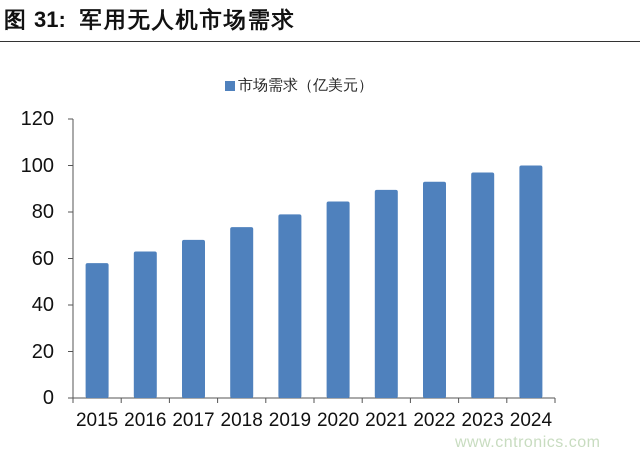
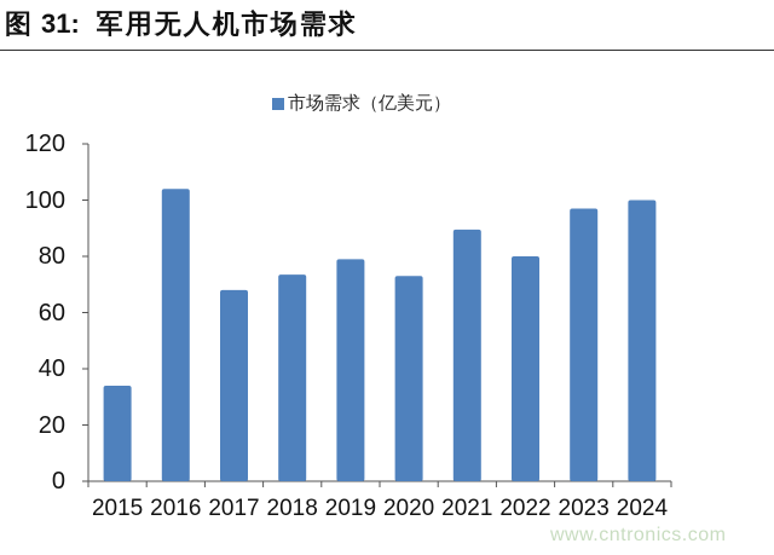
2015: 58 -> 34
2016: 63 -> 104
2020: 84 -> 73
2022: 93 -> 80
